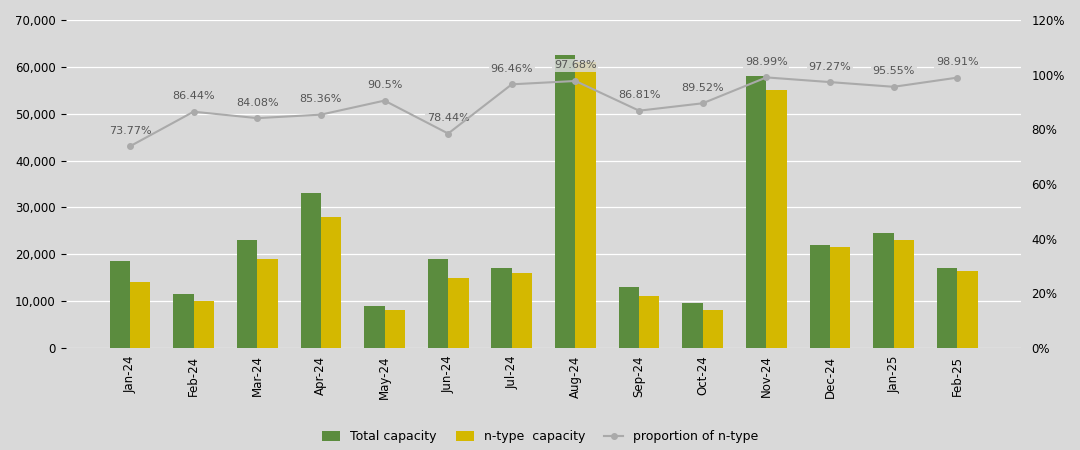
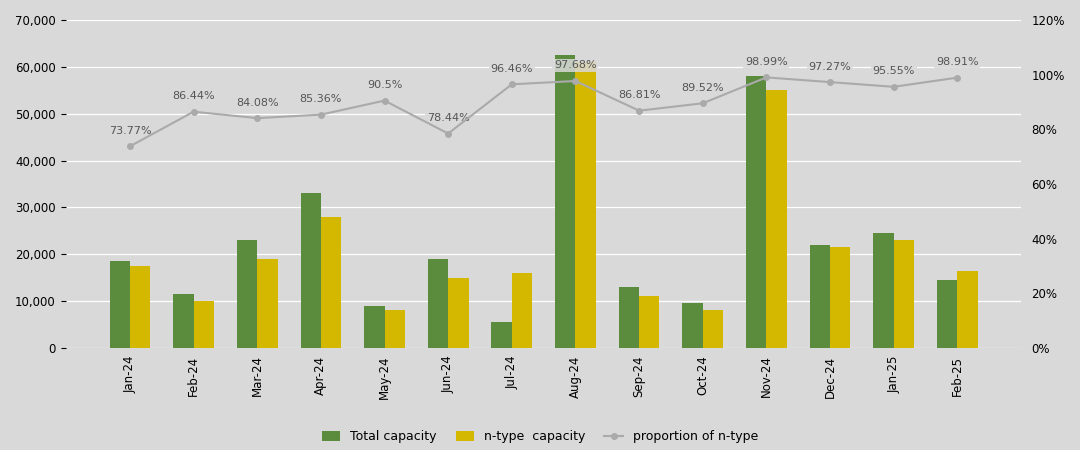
n-type capacity/Jan-24: 14,000 -> 17,500
Total capacity/Jul-24: 17,000 -> 5,500
Total capacity/Feb-25: 17,000 -> 14,500
